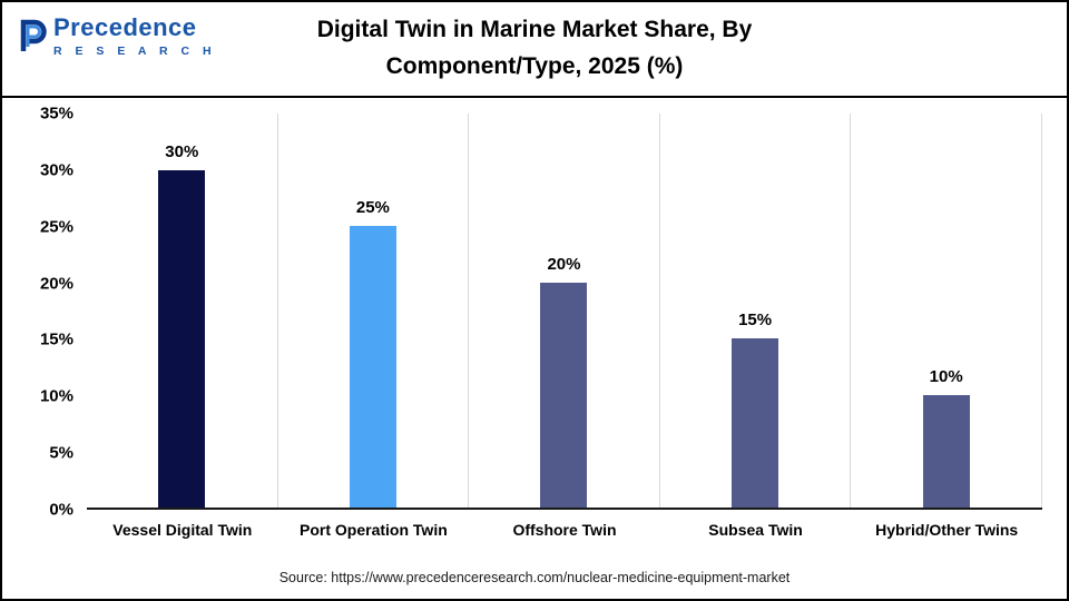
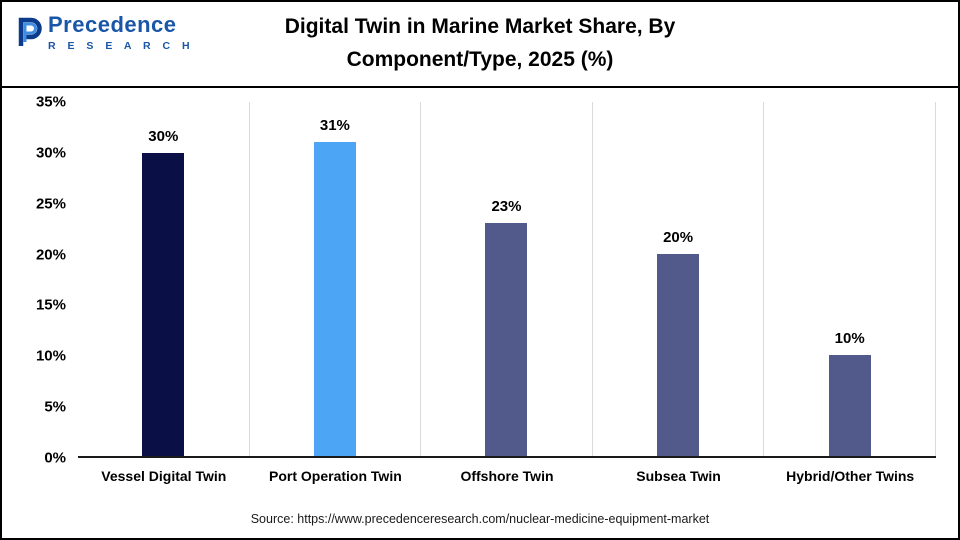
Port Operation Twin: 25% -> 31%
Offshore Twin: 20% -> 23%
Subsea Twin: 15% -> 20%
